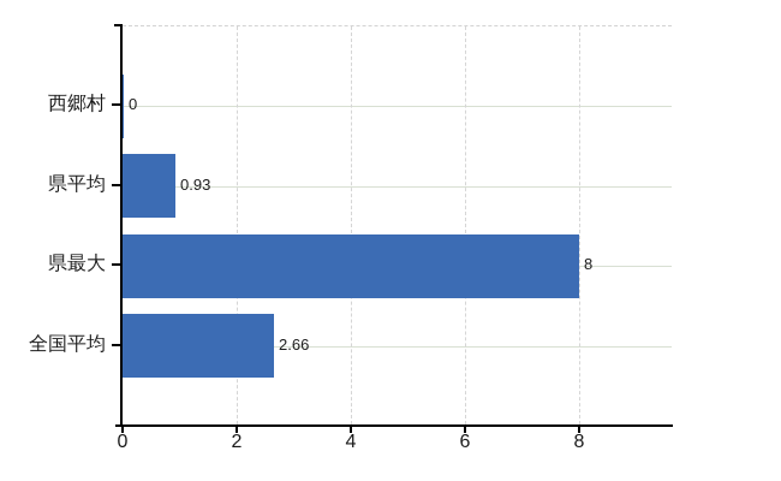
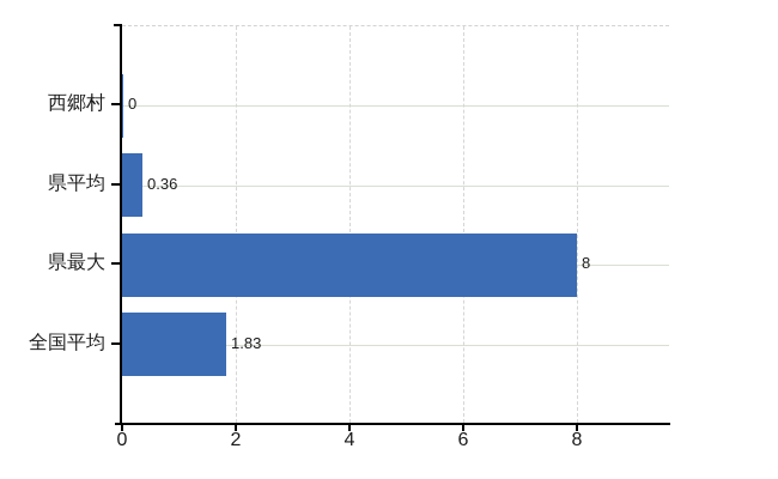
県平均: 0.93 -> 0.36
全国平均: 2.66 -> 1.83
